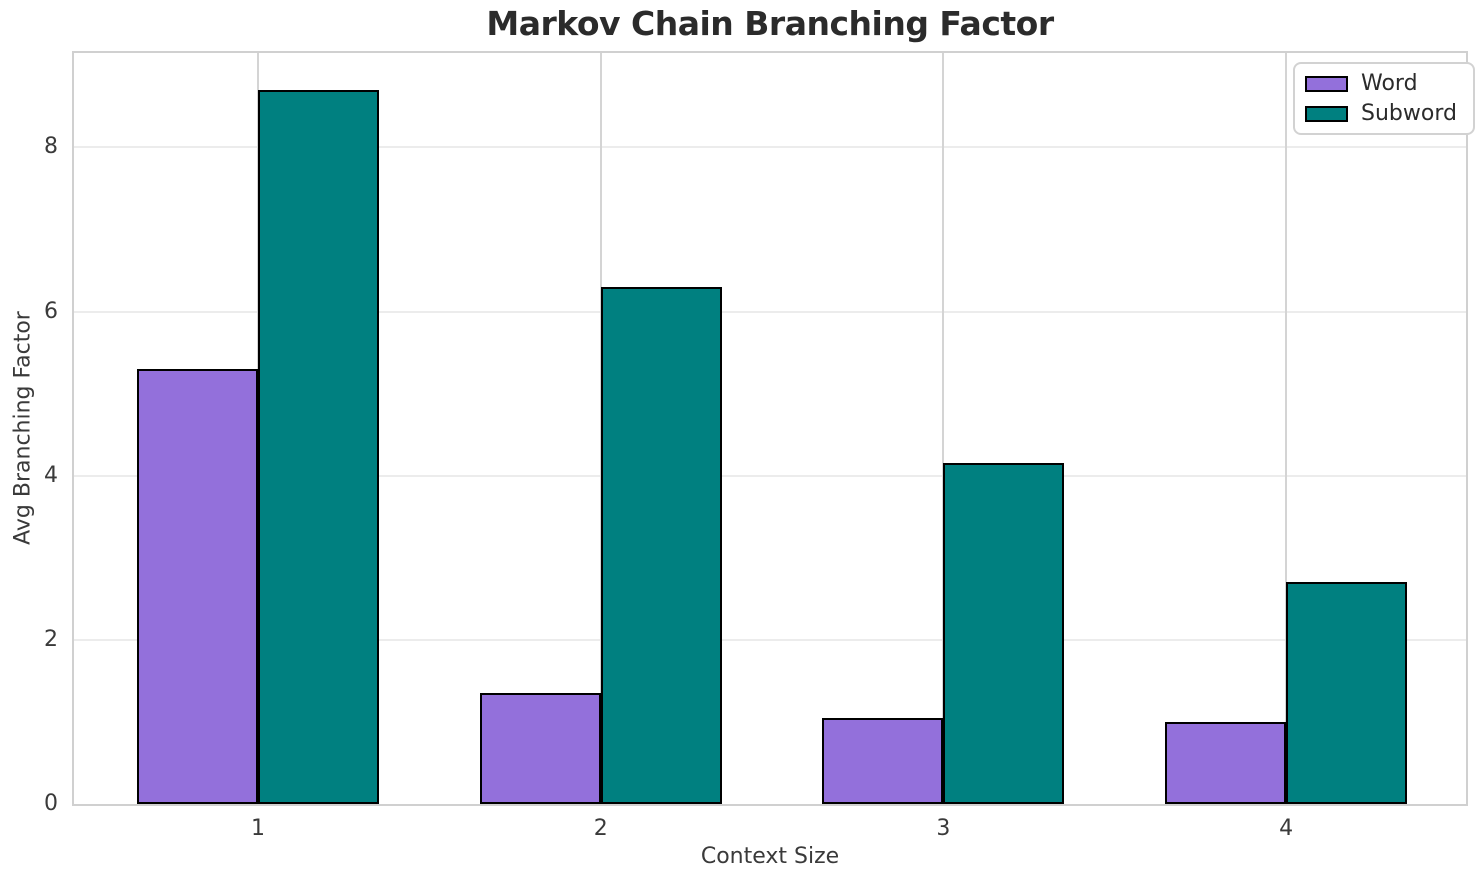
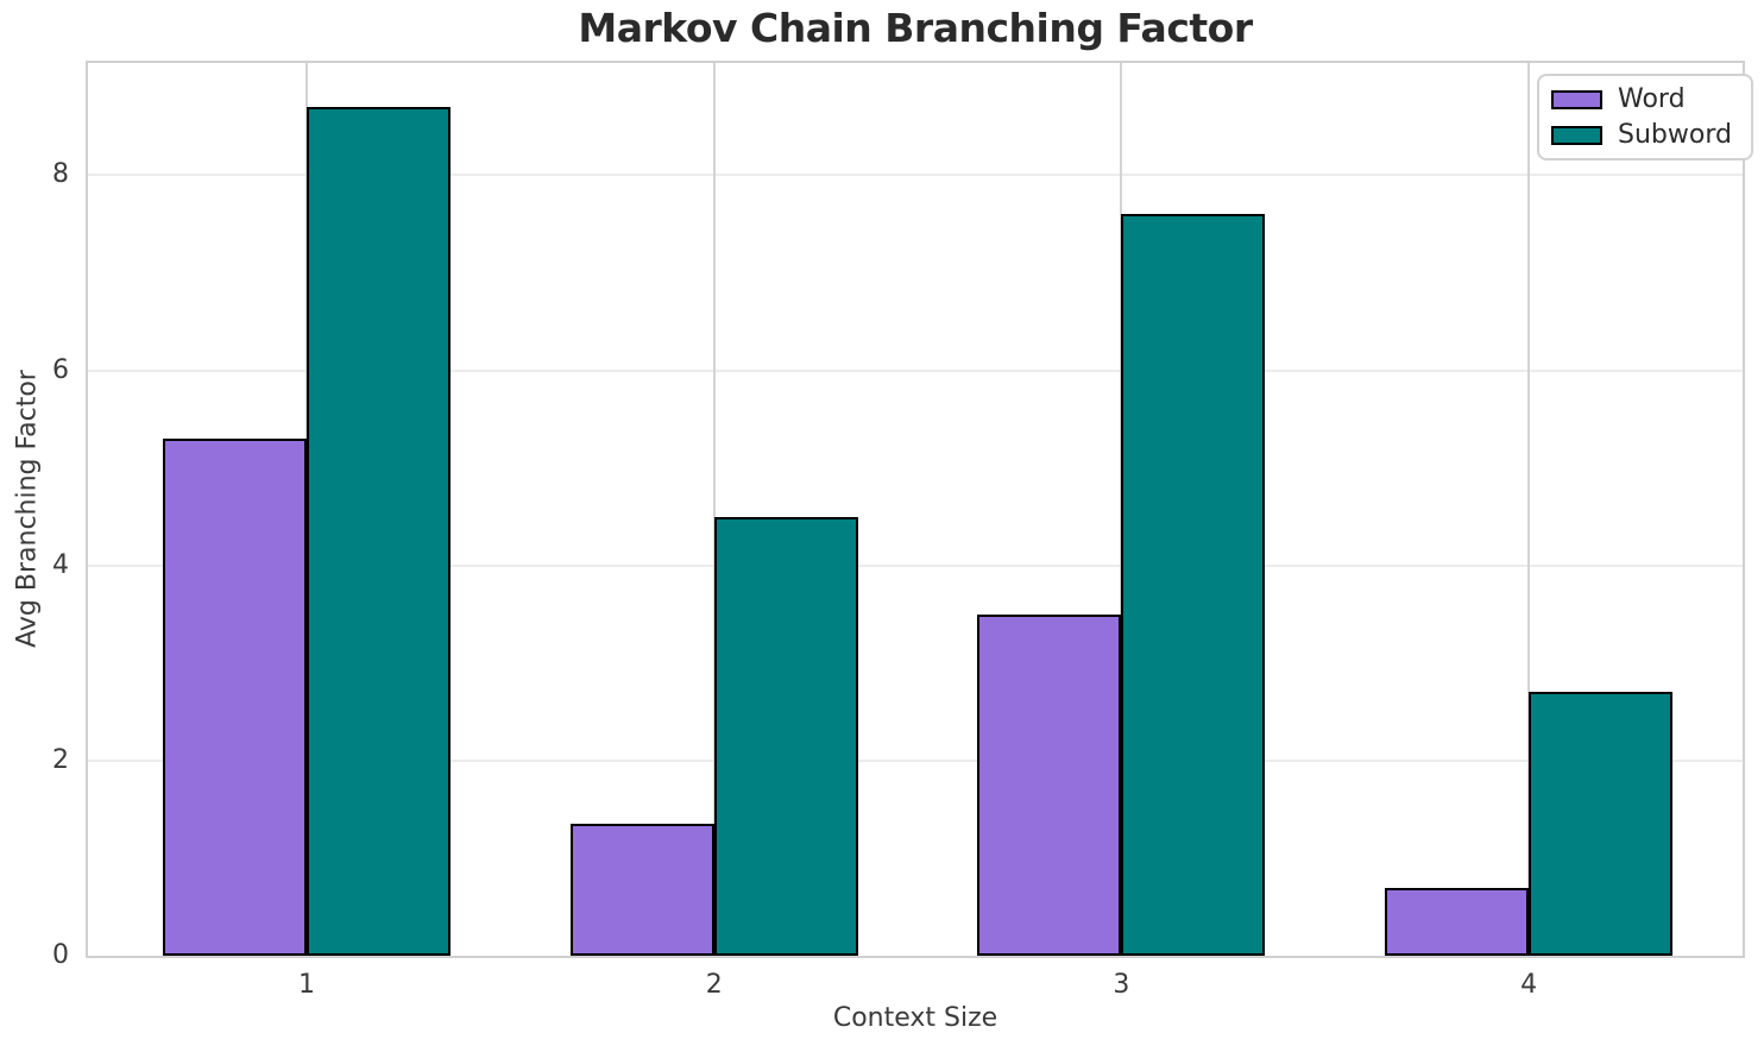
Subword/2: 6.3 -> 4.5
Word/3: 1.1 -> 3.5
Subword/3: 4.2 -> 7.6
Word/4: 1.0 -> 0.7
